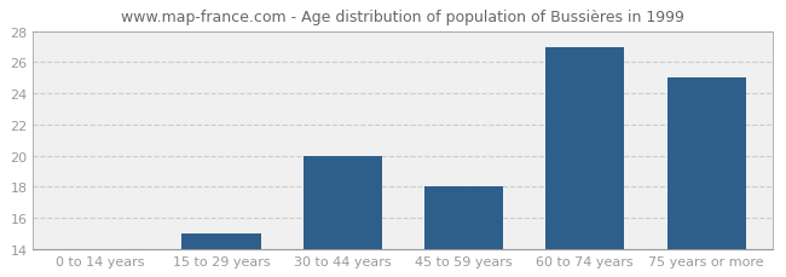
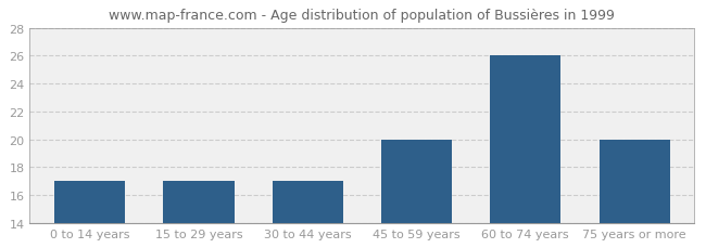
0 to 14 years: 14 -> 17
15 to 29 years: 15 -> 17
30 to 44 years: 20 -> 17
45 to 59 years: 18 -> 20
60 to 74 years: 27 -> 26
75 years or more: 25 -> 20
